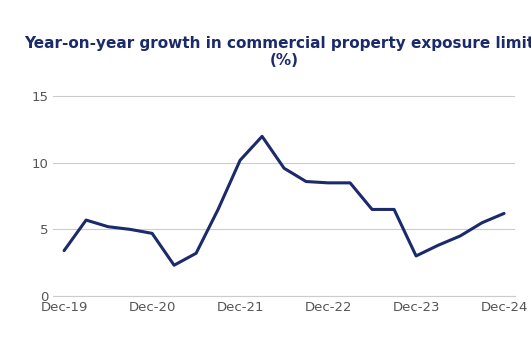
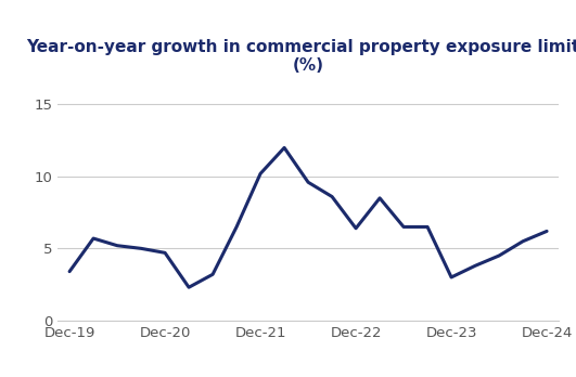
Dec-22: 8.5 -> 6.4
